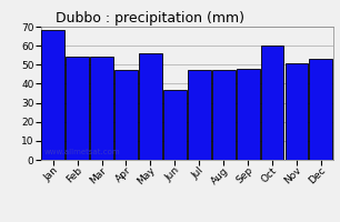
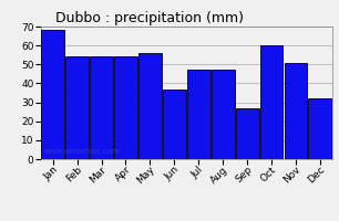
Apr: 47 -> 54
Sep: 48 -> 27
Dec: 53 -> 32
